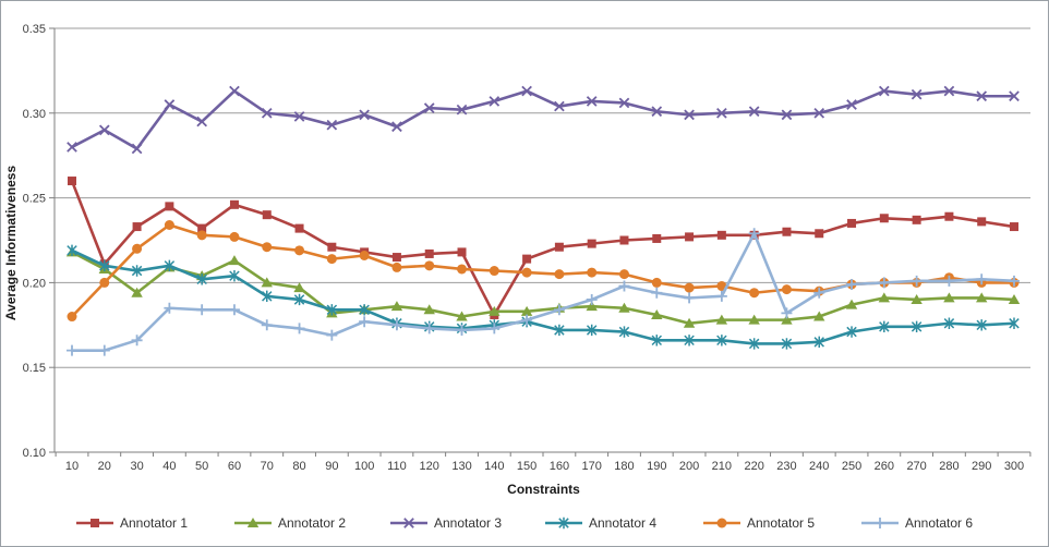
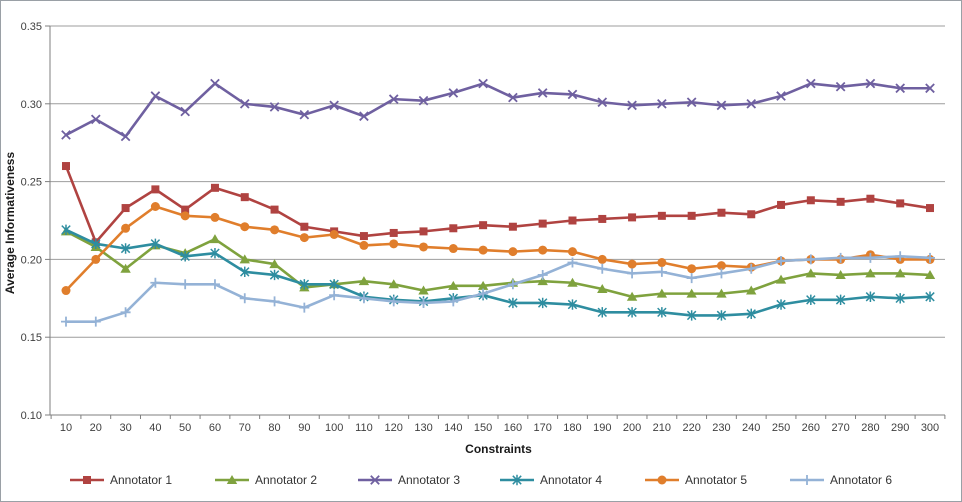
Annotator 1/140: 0.181 -> 0.220
Annotator 1/150: 0.214 -> 0.222
Annotator 6/220: 0.229 -> 0.188
Annotator 6/230: 0.182 -> 0.191
